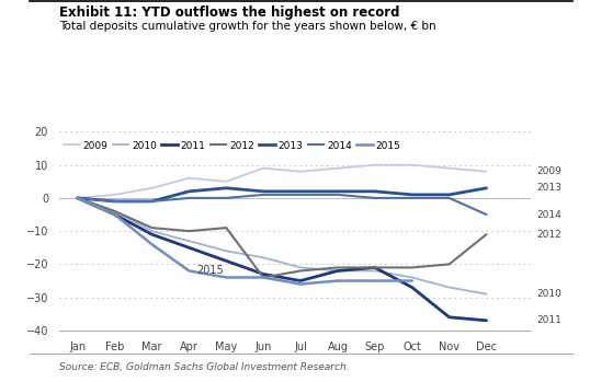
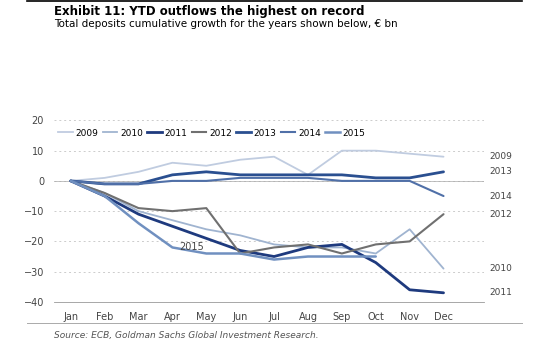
2009/Jun: 9 -> 7
2009/Aug: 9 -> 2
2012/Sep: -21 -> -24
2010/Nov: -27 -> -16
